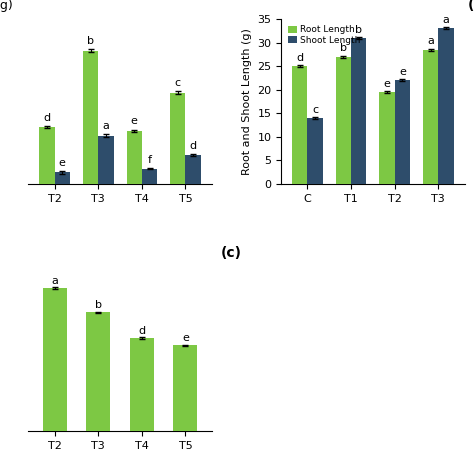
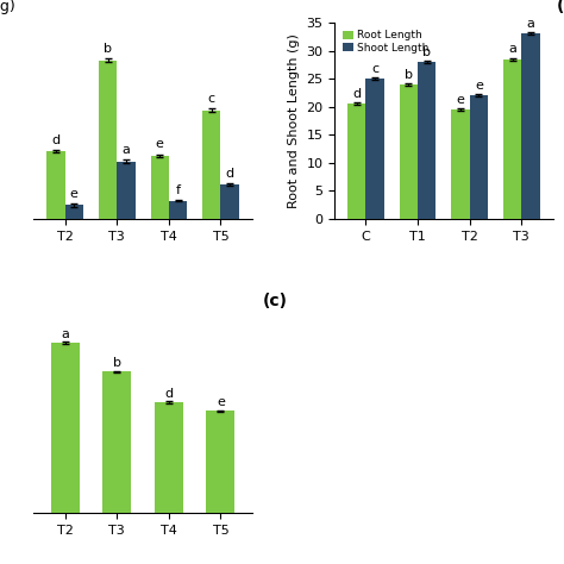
Root Length/C: 25.0 -> 20.5
Shoot Length/C: 14 -> 25
Root Length/T1: 27.0 -> 24.0
Shoot Length/T1: 31 -> 28
